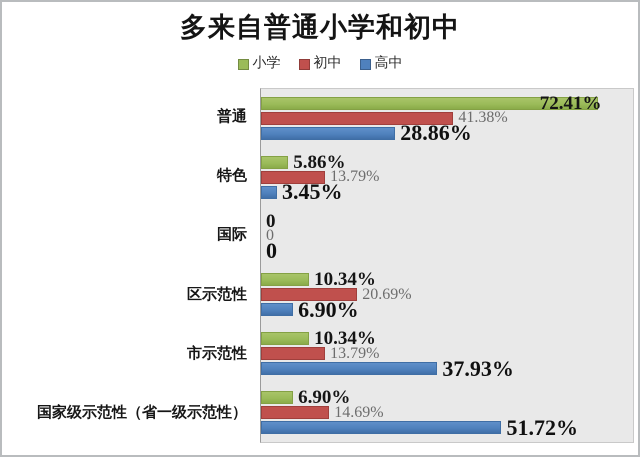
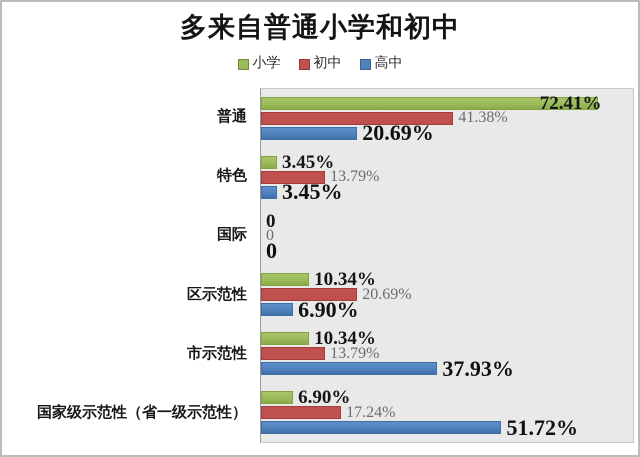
高中/普通: 28.86% -> 20.69%
小学/特色: 5.86% -> 3.45%
初中/国家级示范性（省一级示范性）: 14.69% -> 17.24%
